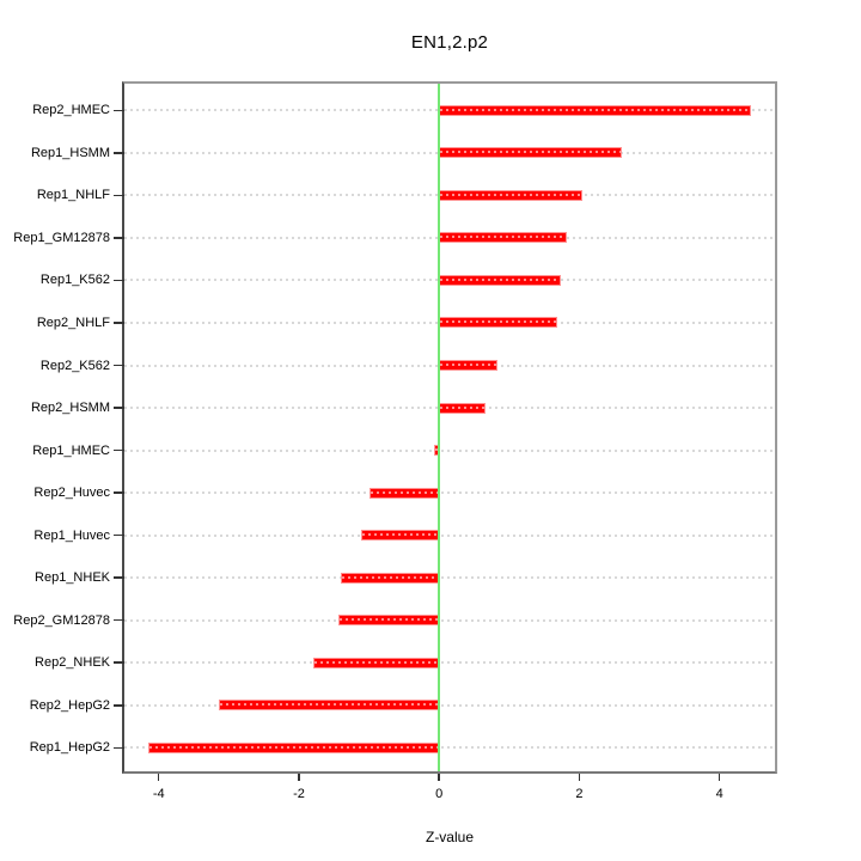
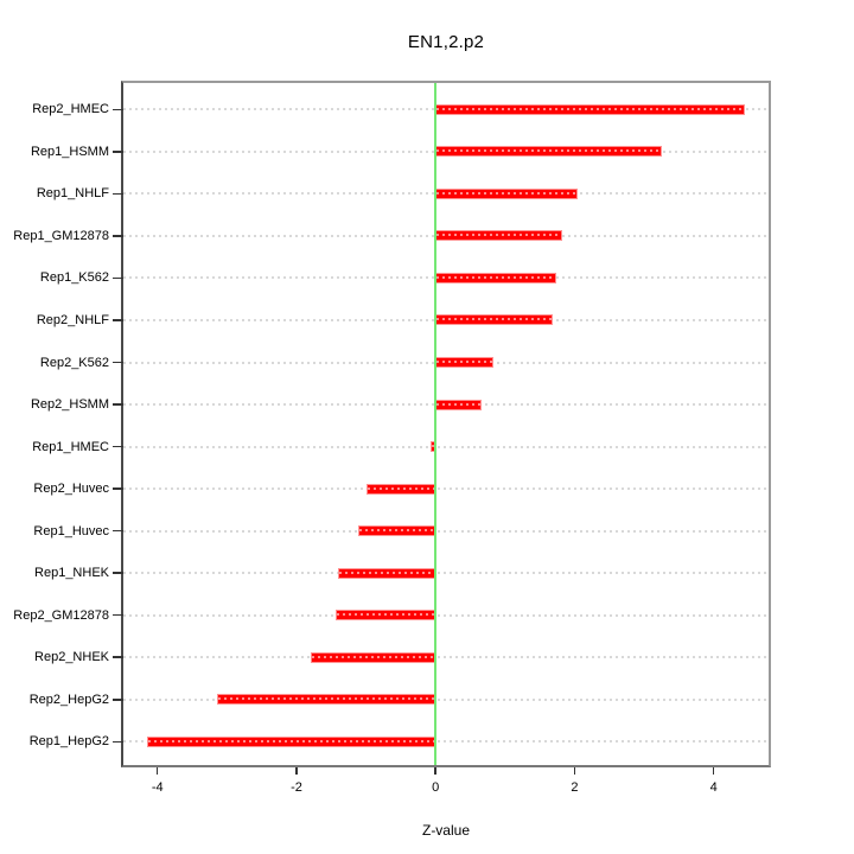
Rep1_HSMM: 2.6 -> 3.2
